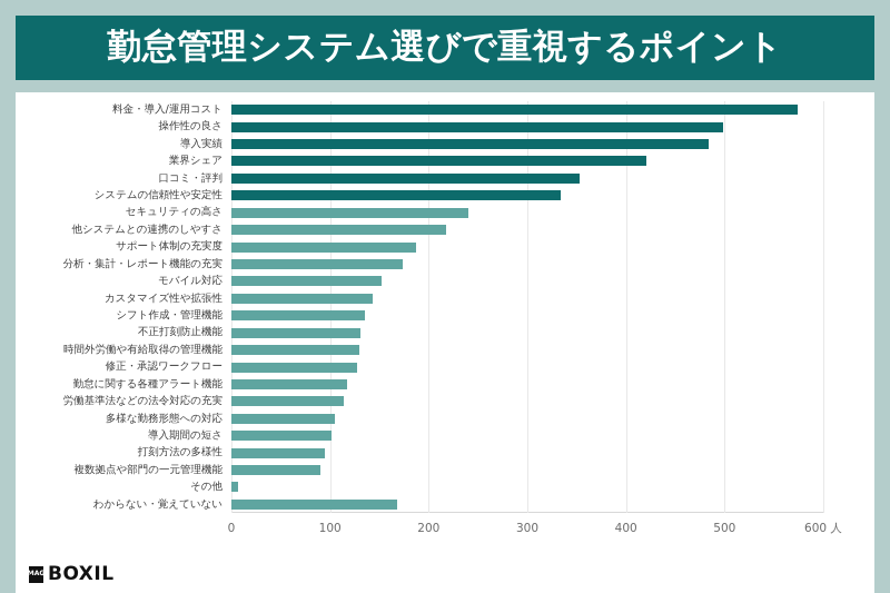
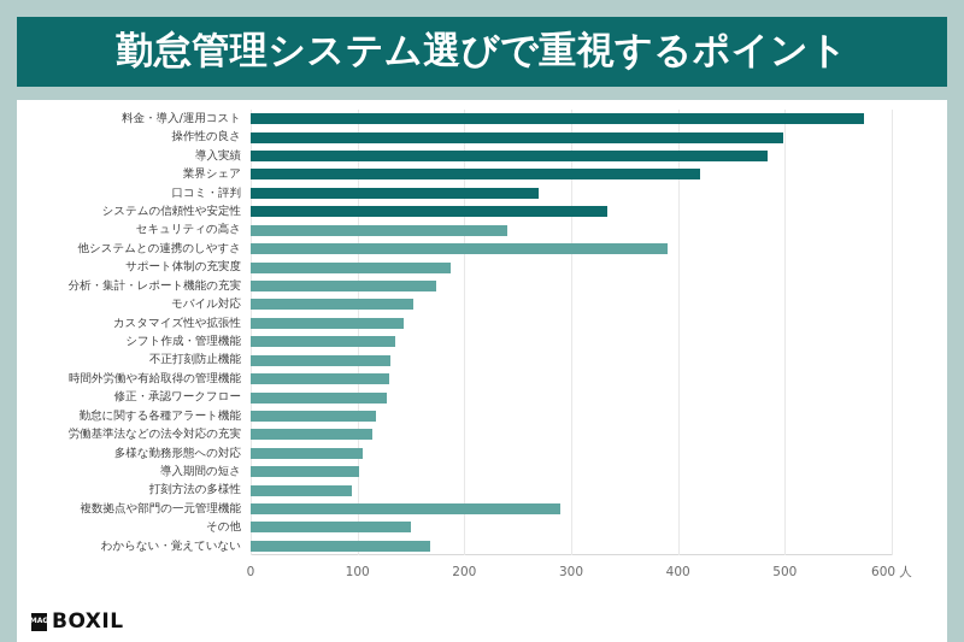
口コミ・評判: 350 -> 270
他システムとの連携のしやすさ: 220 -> 390
複数拠点や部門の一元管理機能: 90 -> 290
その他: 10 -> 150
